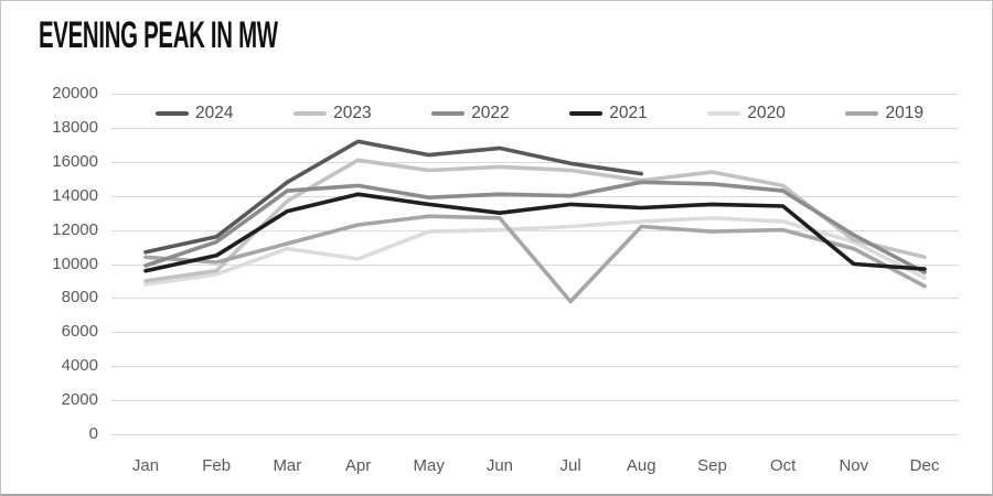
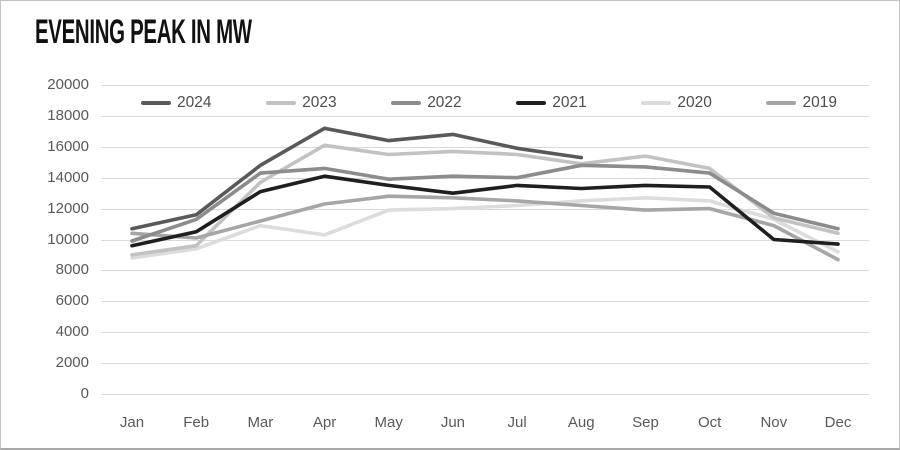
2019/Jul: 7800 -> 12500
2022/Dec: 9500 -> 10700
